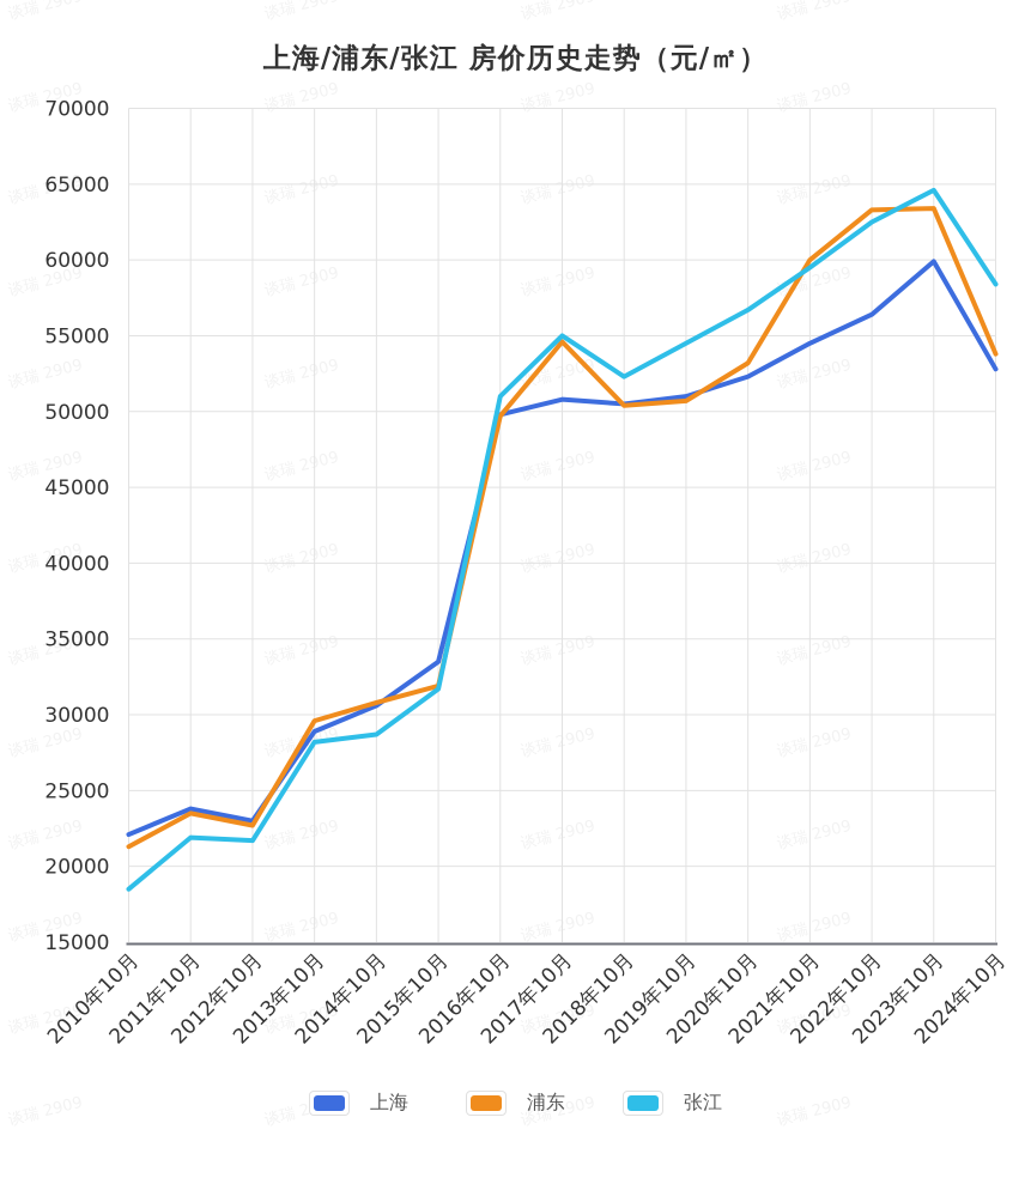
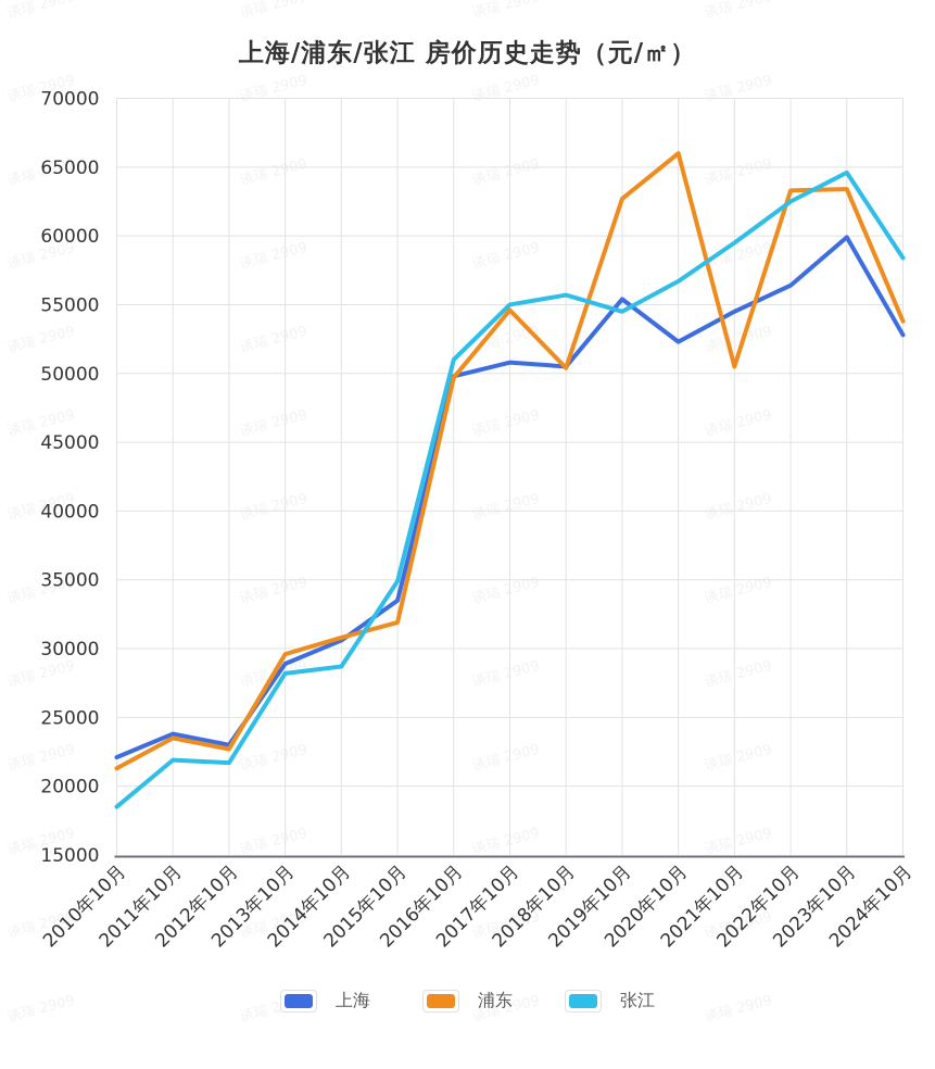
张江/2015年10月: 31700 -> 34900
张江/2018年10月: 52300 -> 55700
上海/2019年10月: 51000 -> 55400
浦东/2019年10月: 50700 -> 62700
浦东/2020年10月: 53200 -> 66000
浦东/2021年10月: 60000 -> 50500
